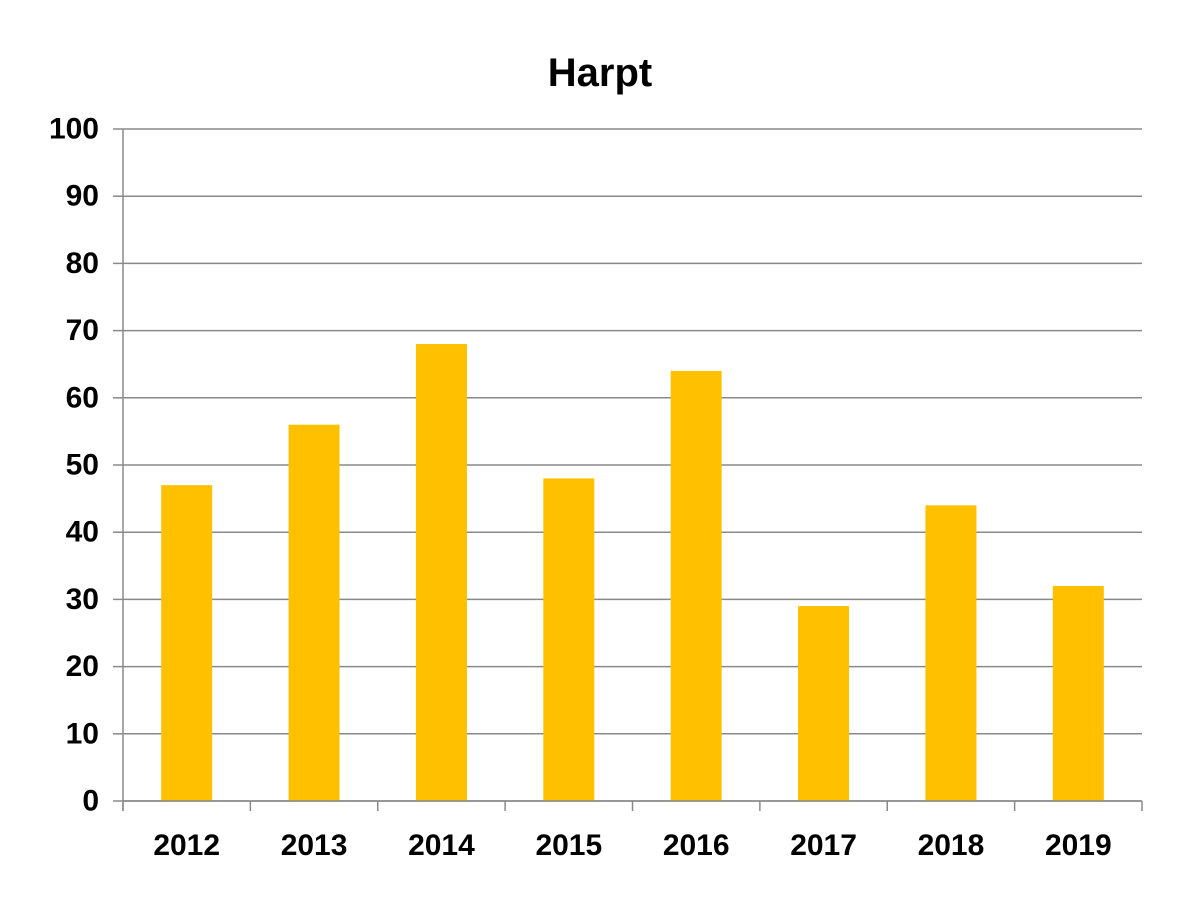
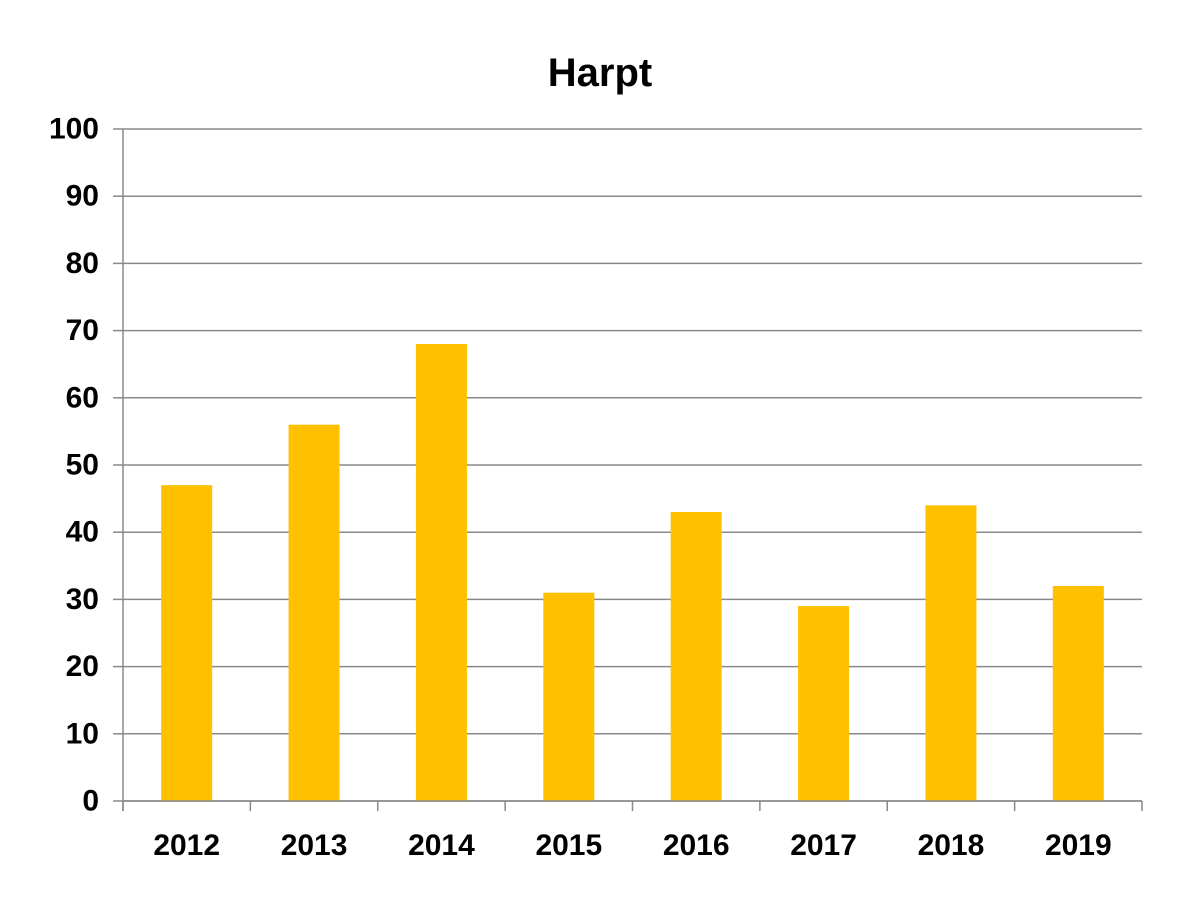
2015: 48 -> 31
2016: 64 -> 43
